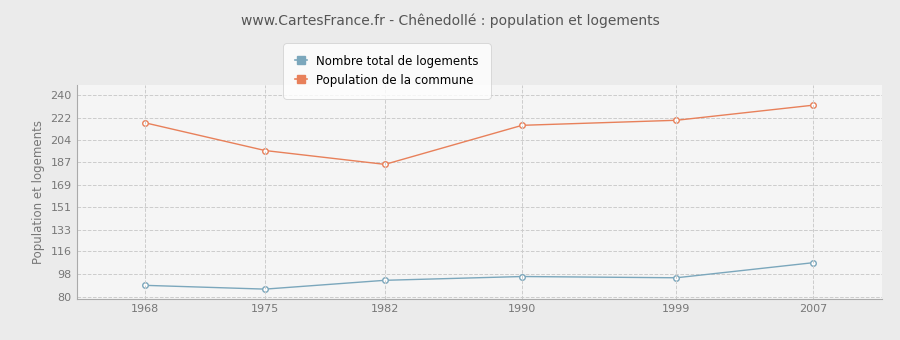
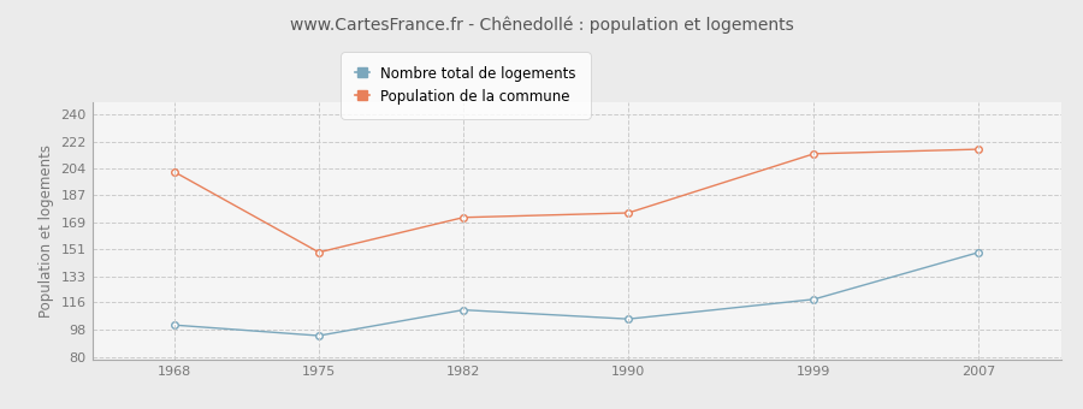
Nombre total de logements/1968: 89 -> 101
Population de la commune/1968: 218 -> 202
Nombre total de logements/1975: 86 -> 94
Population de la commune/1975: 196 -> 149
Nombre total de logements/1982: 93 -> 111
Population de la commune/1982: 185 -> 172
Nombre total de logements/1990: 96 -> 105
Population de la commune/1990: 216 -> 175
Nombre total de logements/1999: 95 -> 118
Population de la commune/1999: 220 -> 214
Nombre total de logements/2007: 107 -> 149
Population de la commune/2007: 232 -> 217
